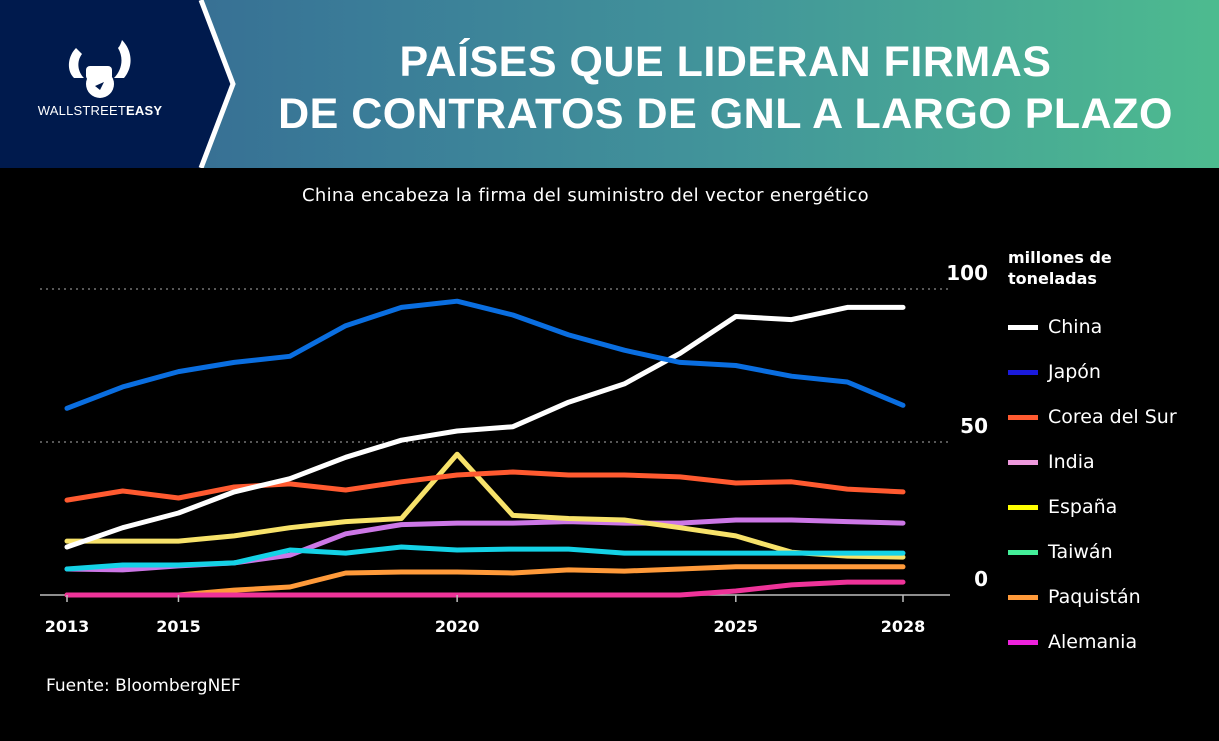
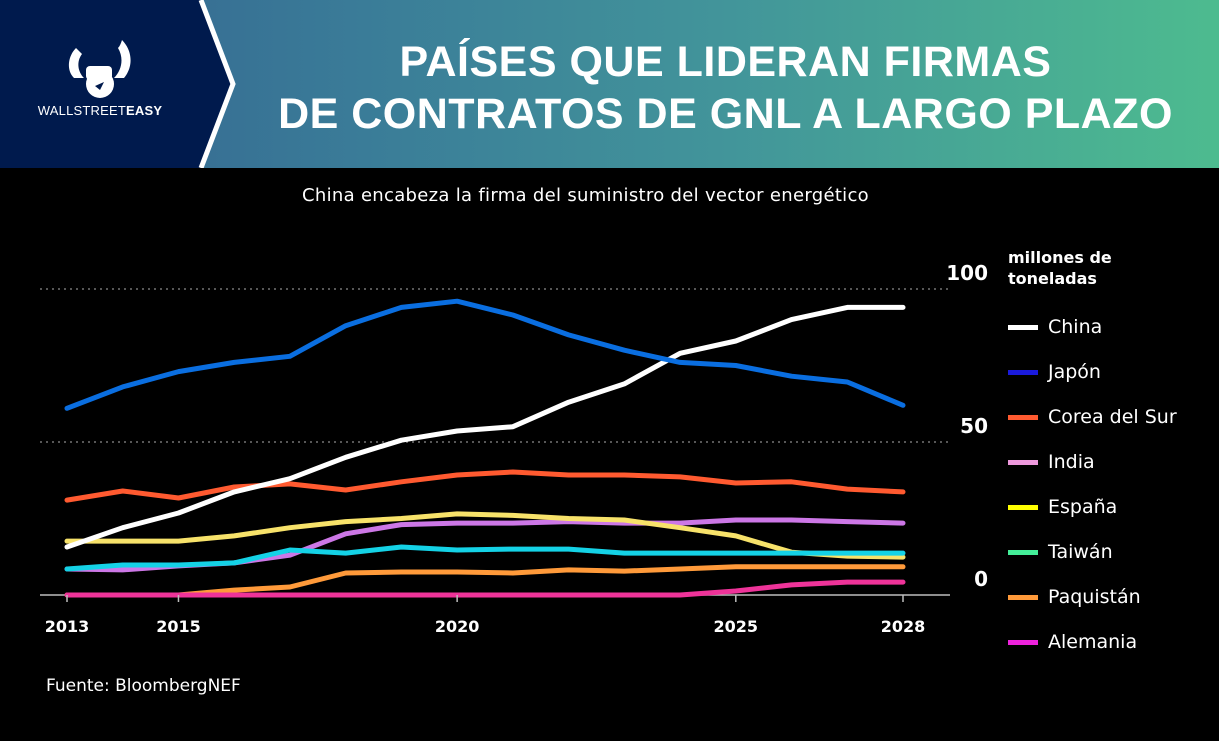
España/2020: 46 -> 26
China/2025: 91 -> 83
